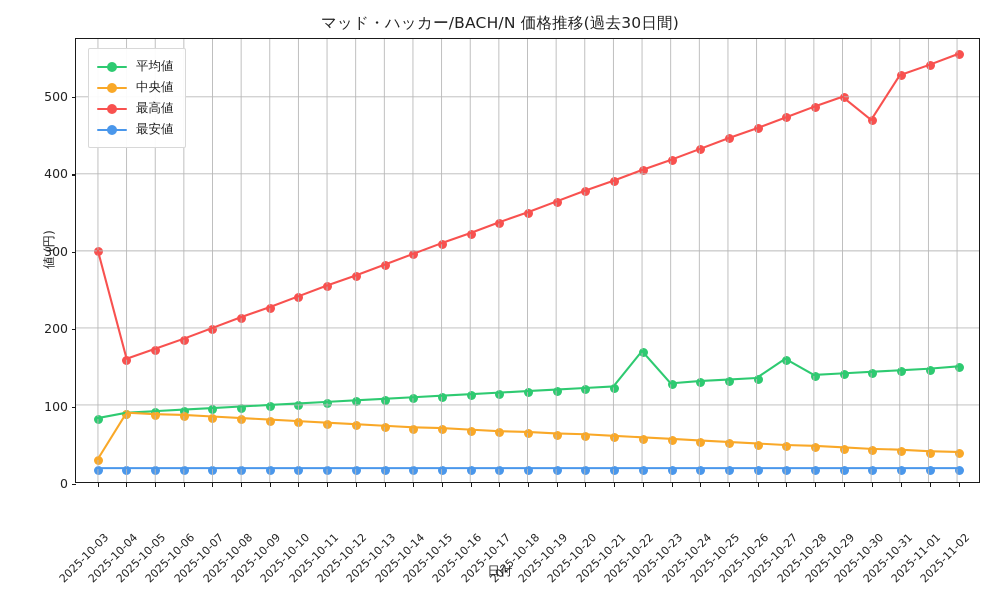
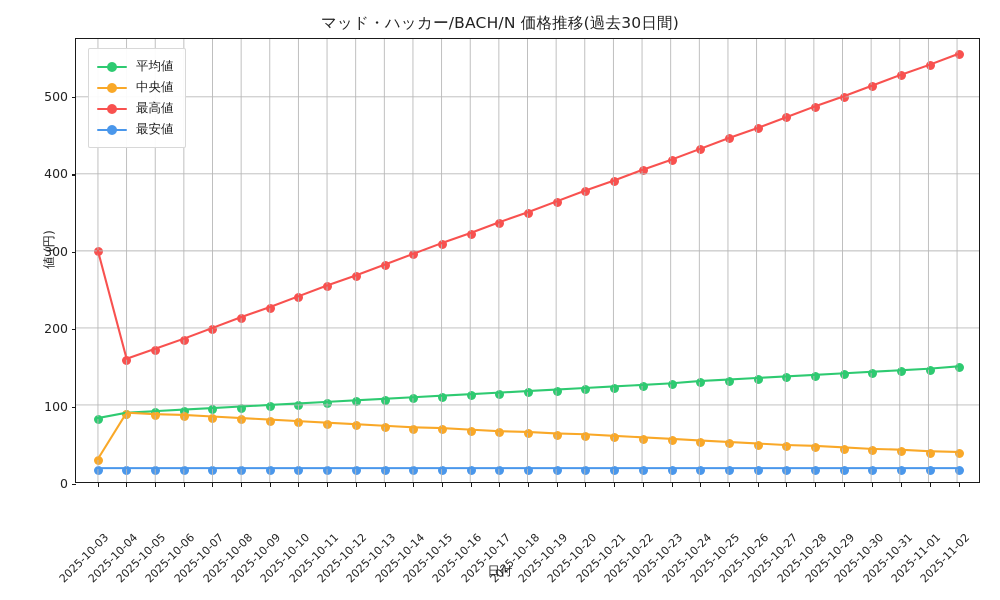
平均値/2025-10-22: 170 -> 130
平均値/2025-10-27: 160 -> 140
最高値/2025-10-30: 470 -> 510
